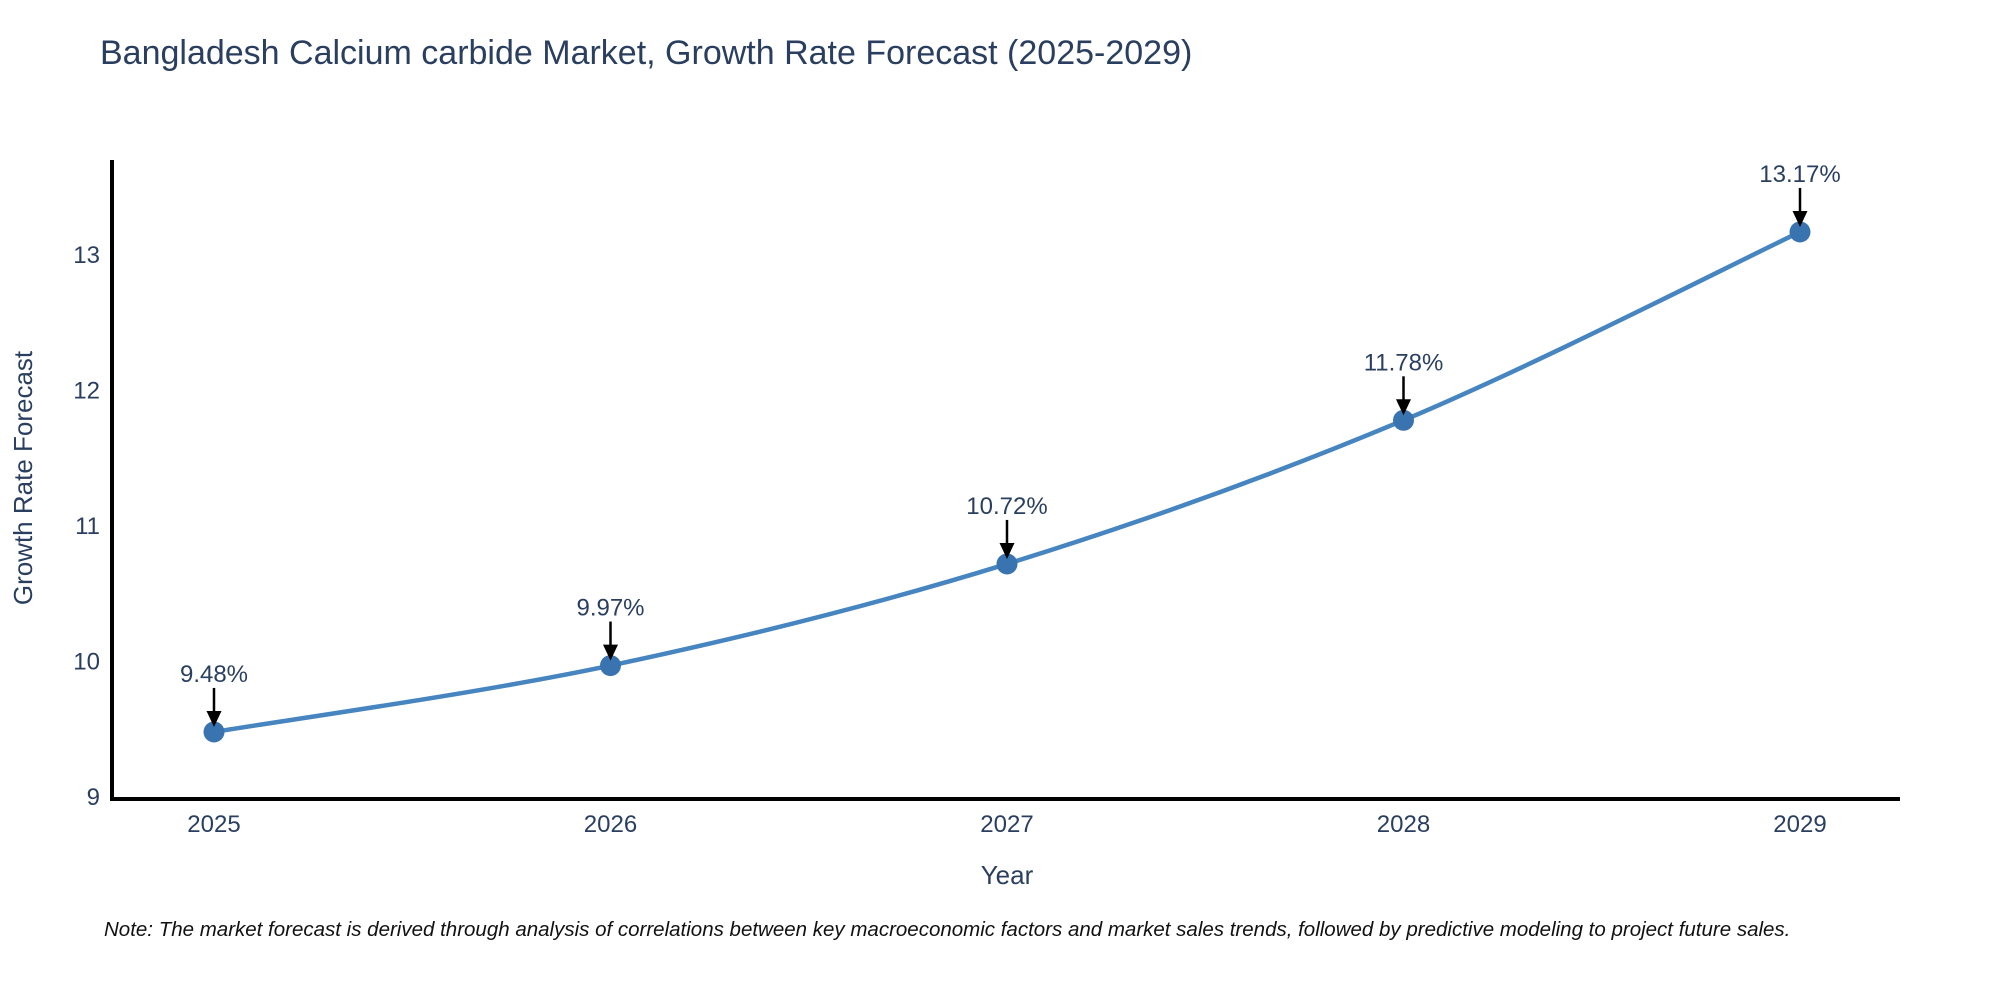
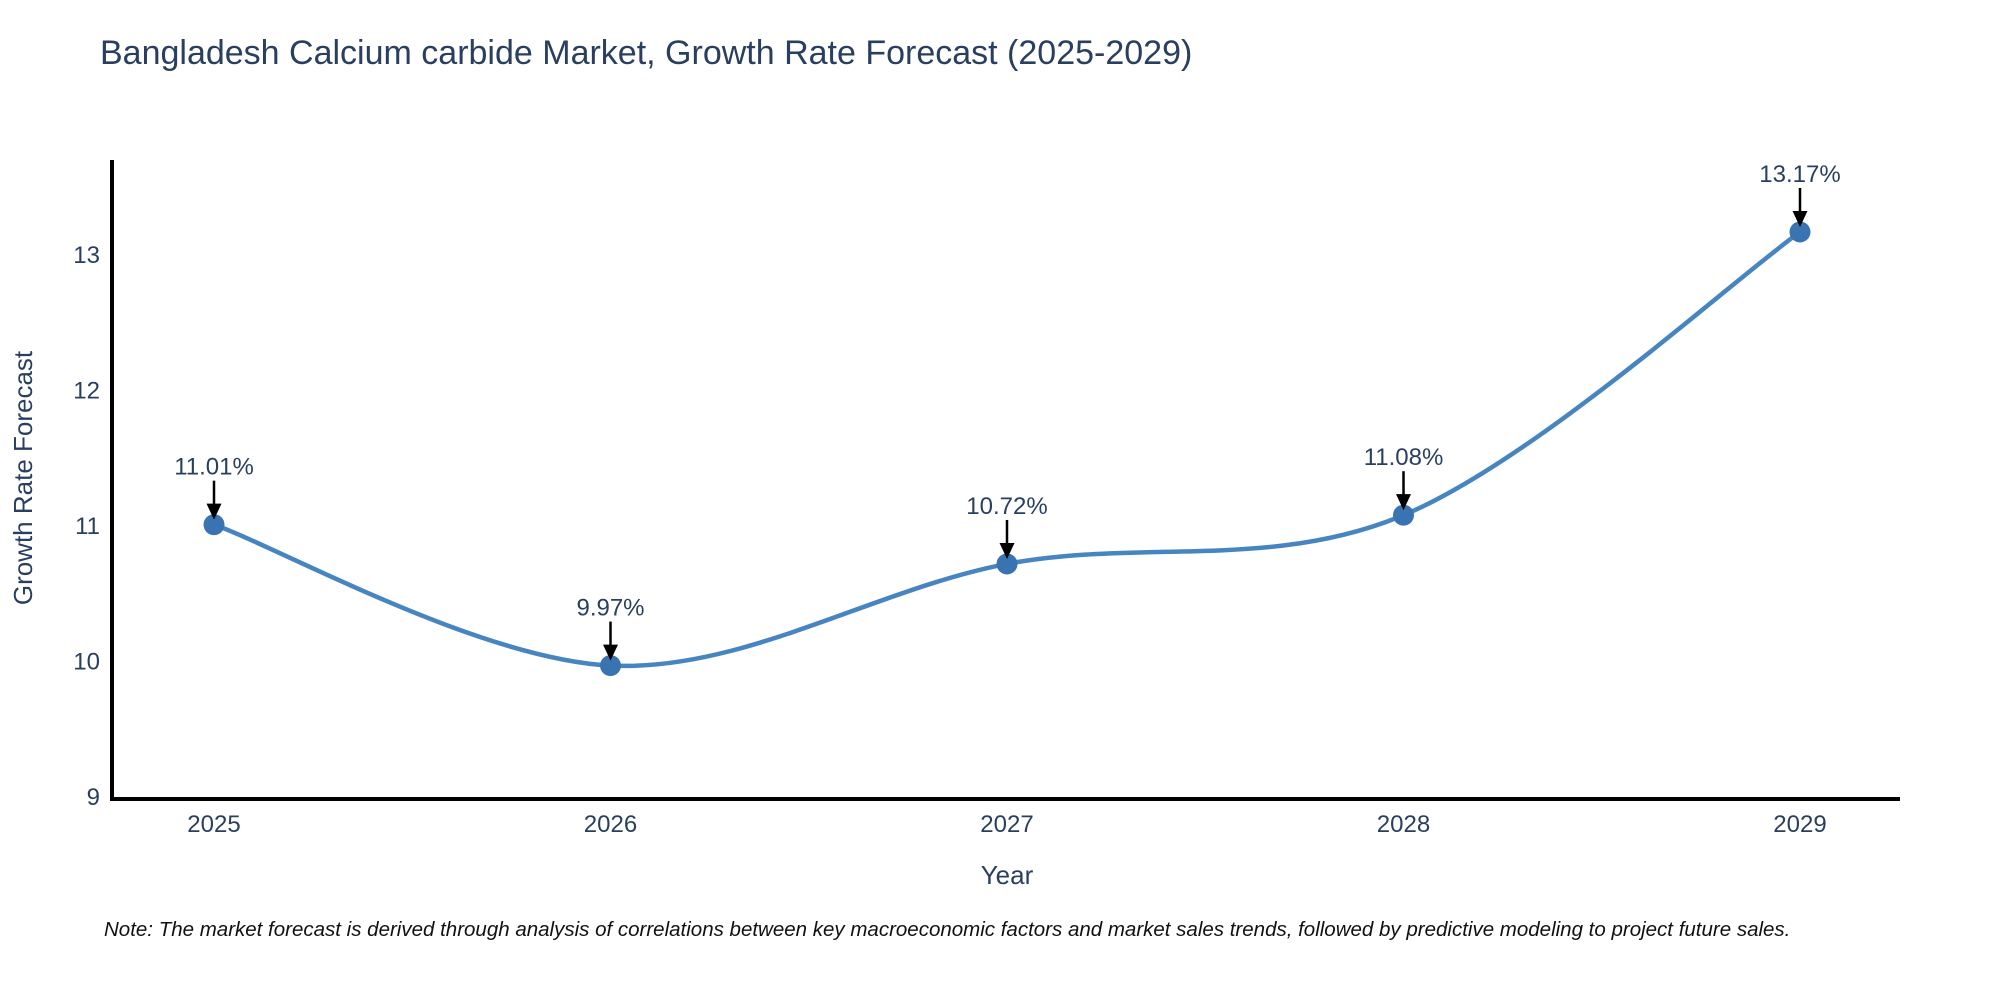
2025: 9.48% -> 11.01%
2028: 11.78% -> 11.08%
